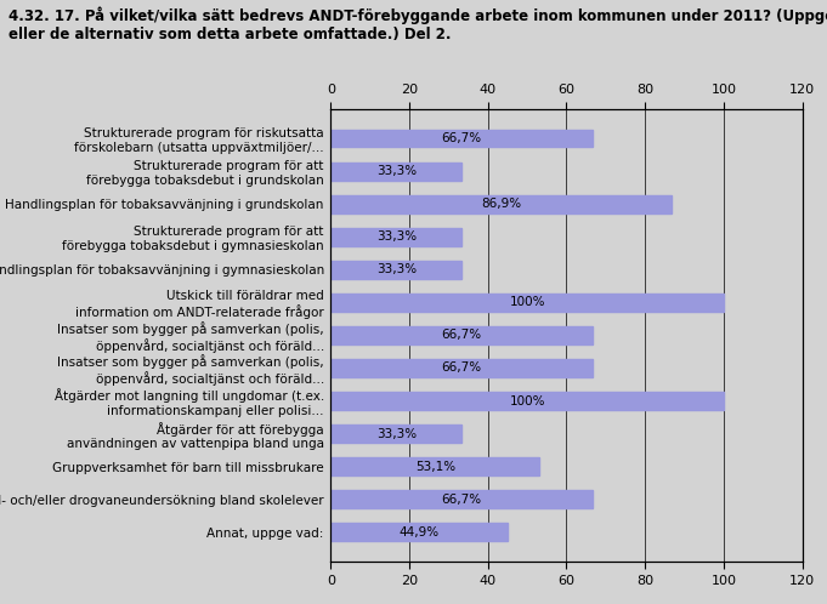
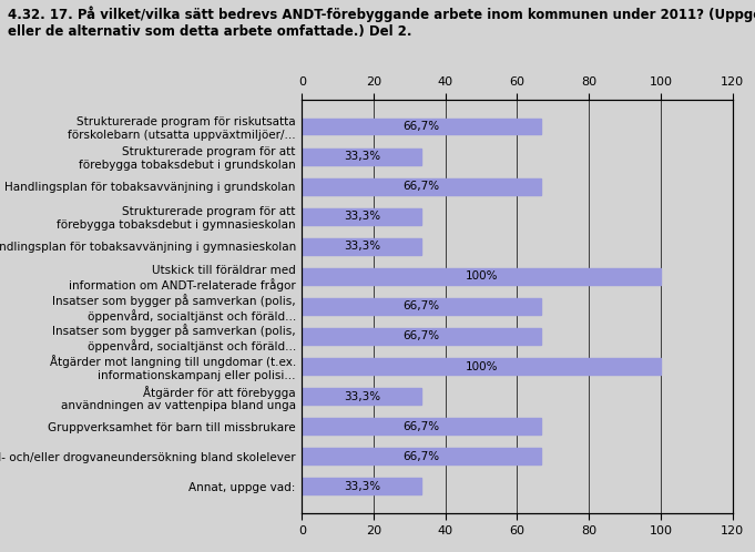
Handlingsplan för tobaksavvänjning i grundskolan: 86,9% -> 66,7%
Gruppverksamhet för barn till missbrukare: 53,1% -> 66,7%
Annat, uppge vad:: 44,9% -> 33,3%
